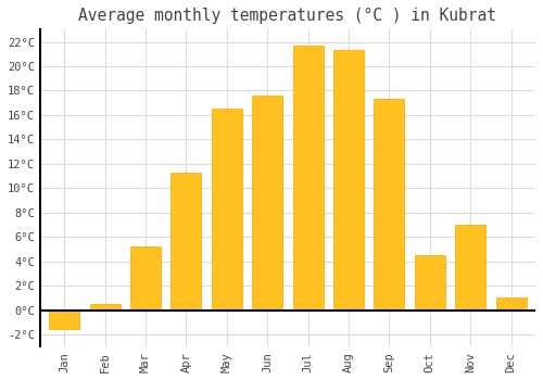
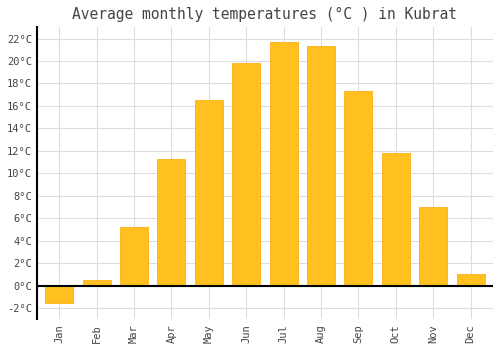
Jun: 17.6°C -> 19.8°C
Oct: 4.5°C -> 11.8°C
